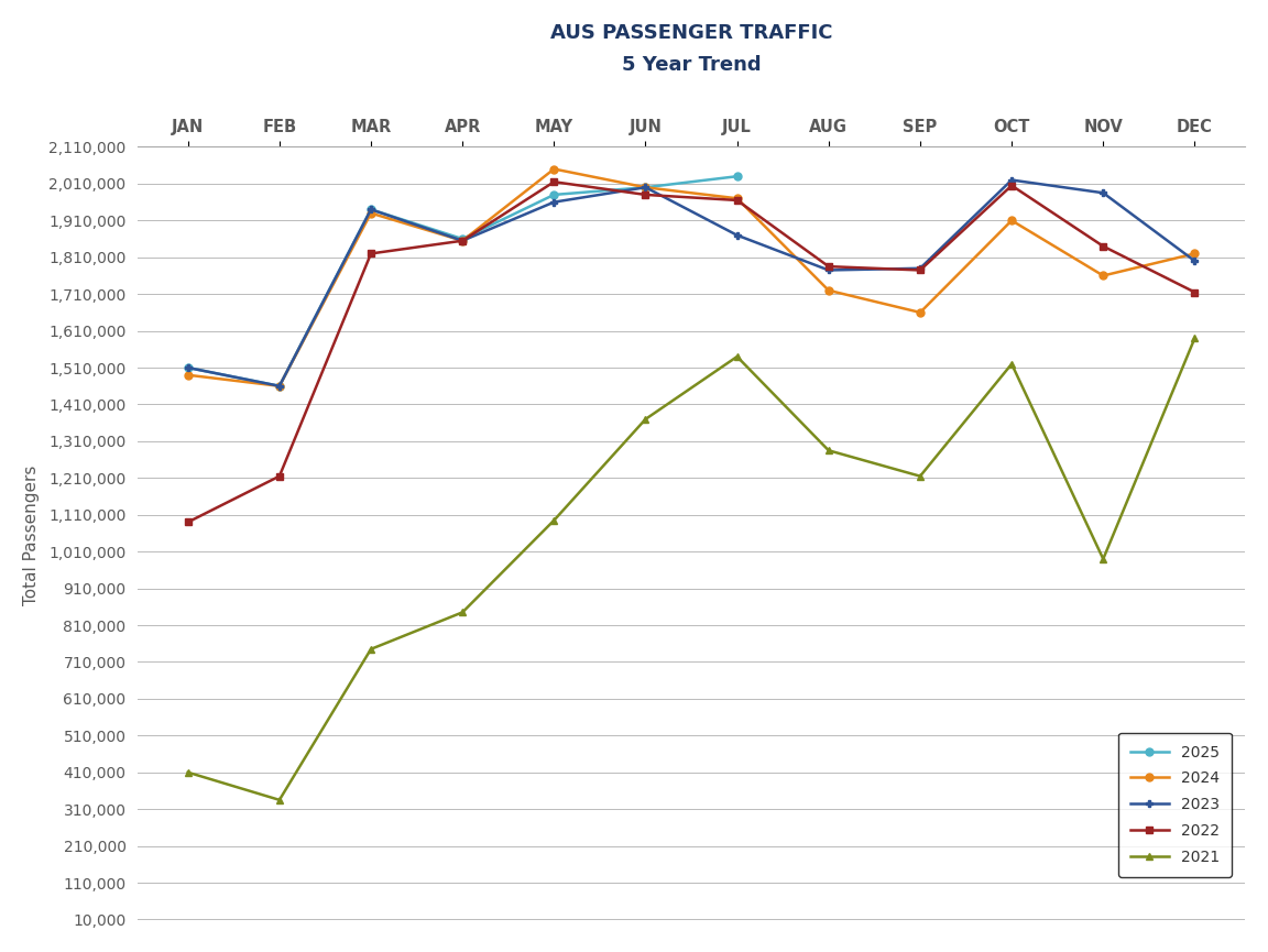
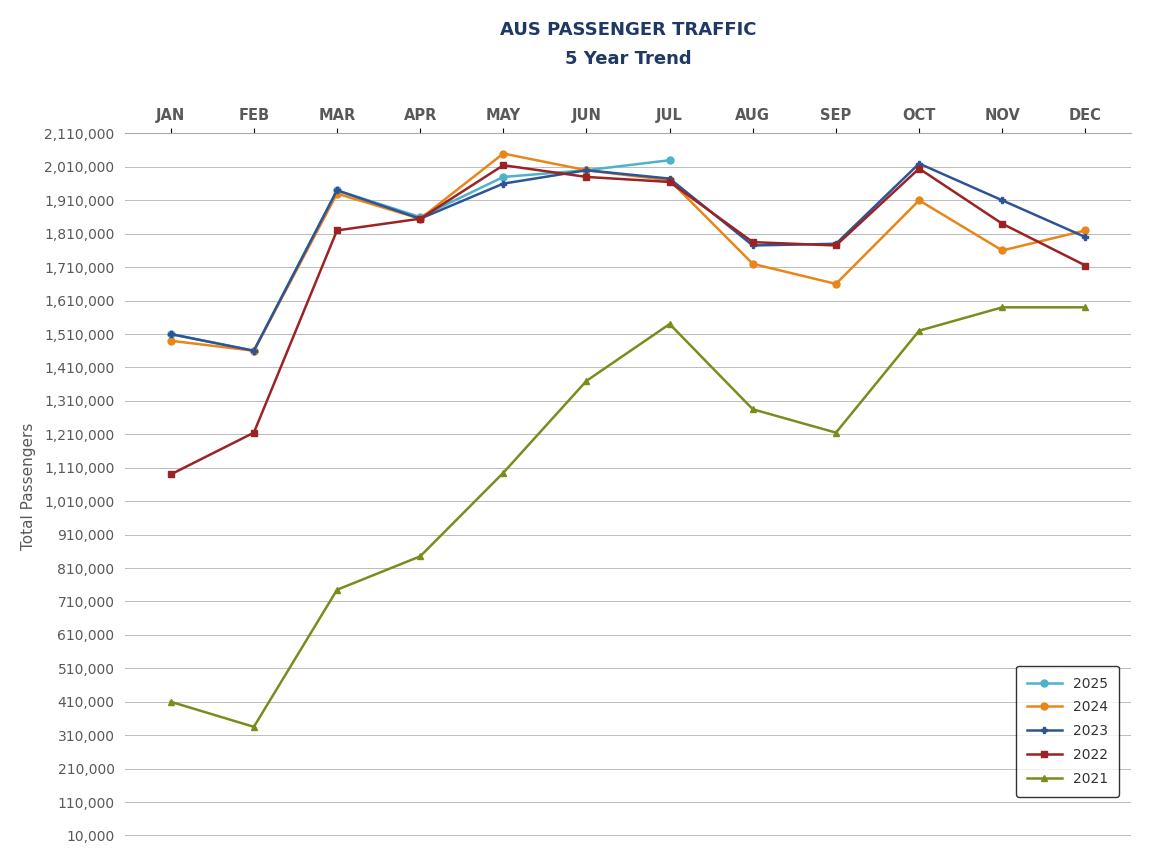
2023/JUL: 1,870,000 -> 1,975,000
2023/NOV: 1,985,000 -> 1,910,000
2021/NOV: 990,000 -> 1,590,000
